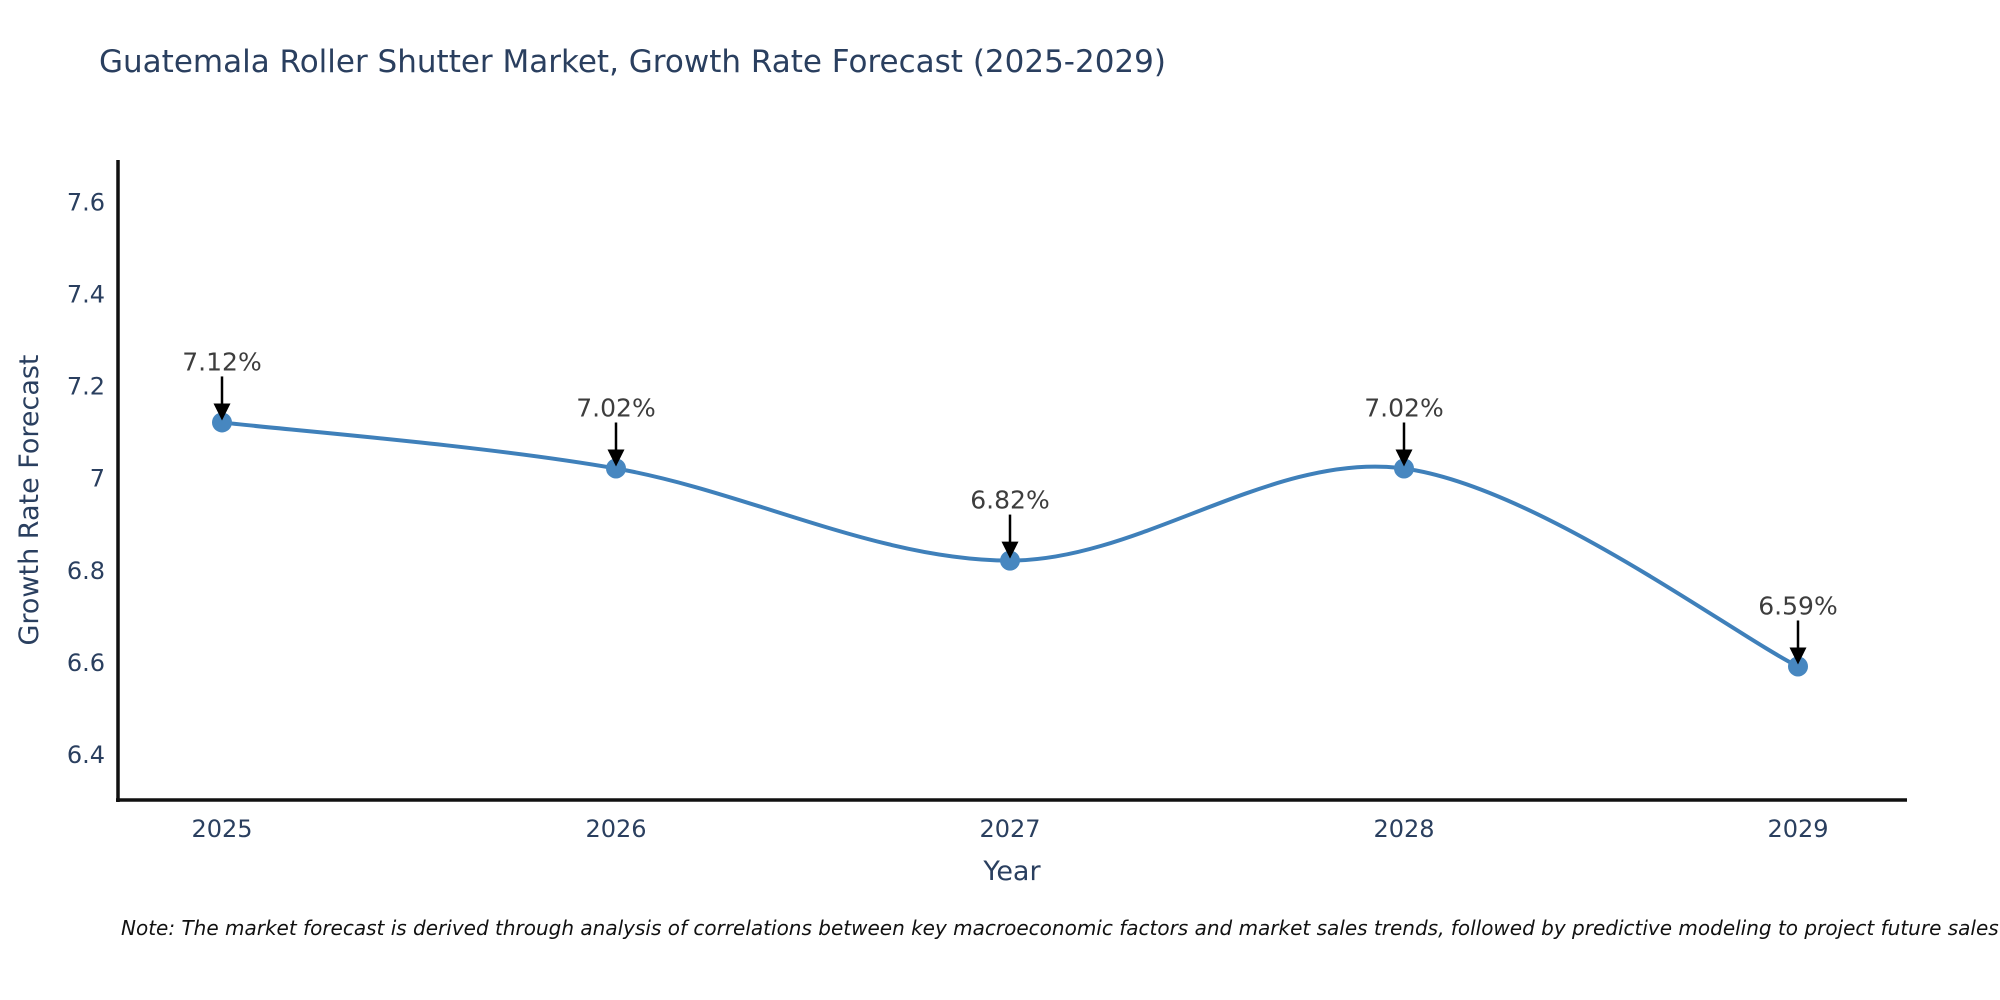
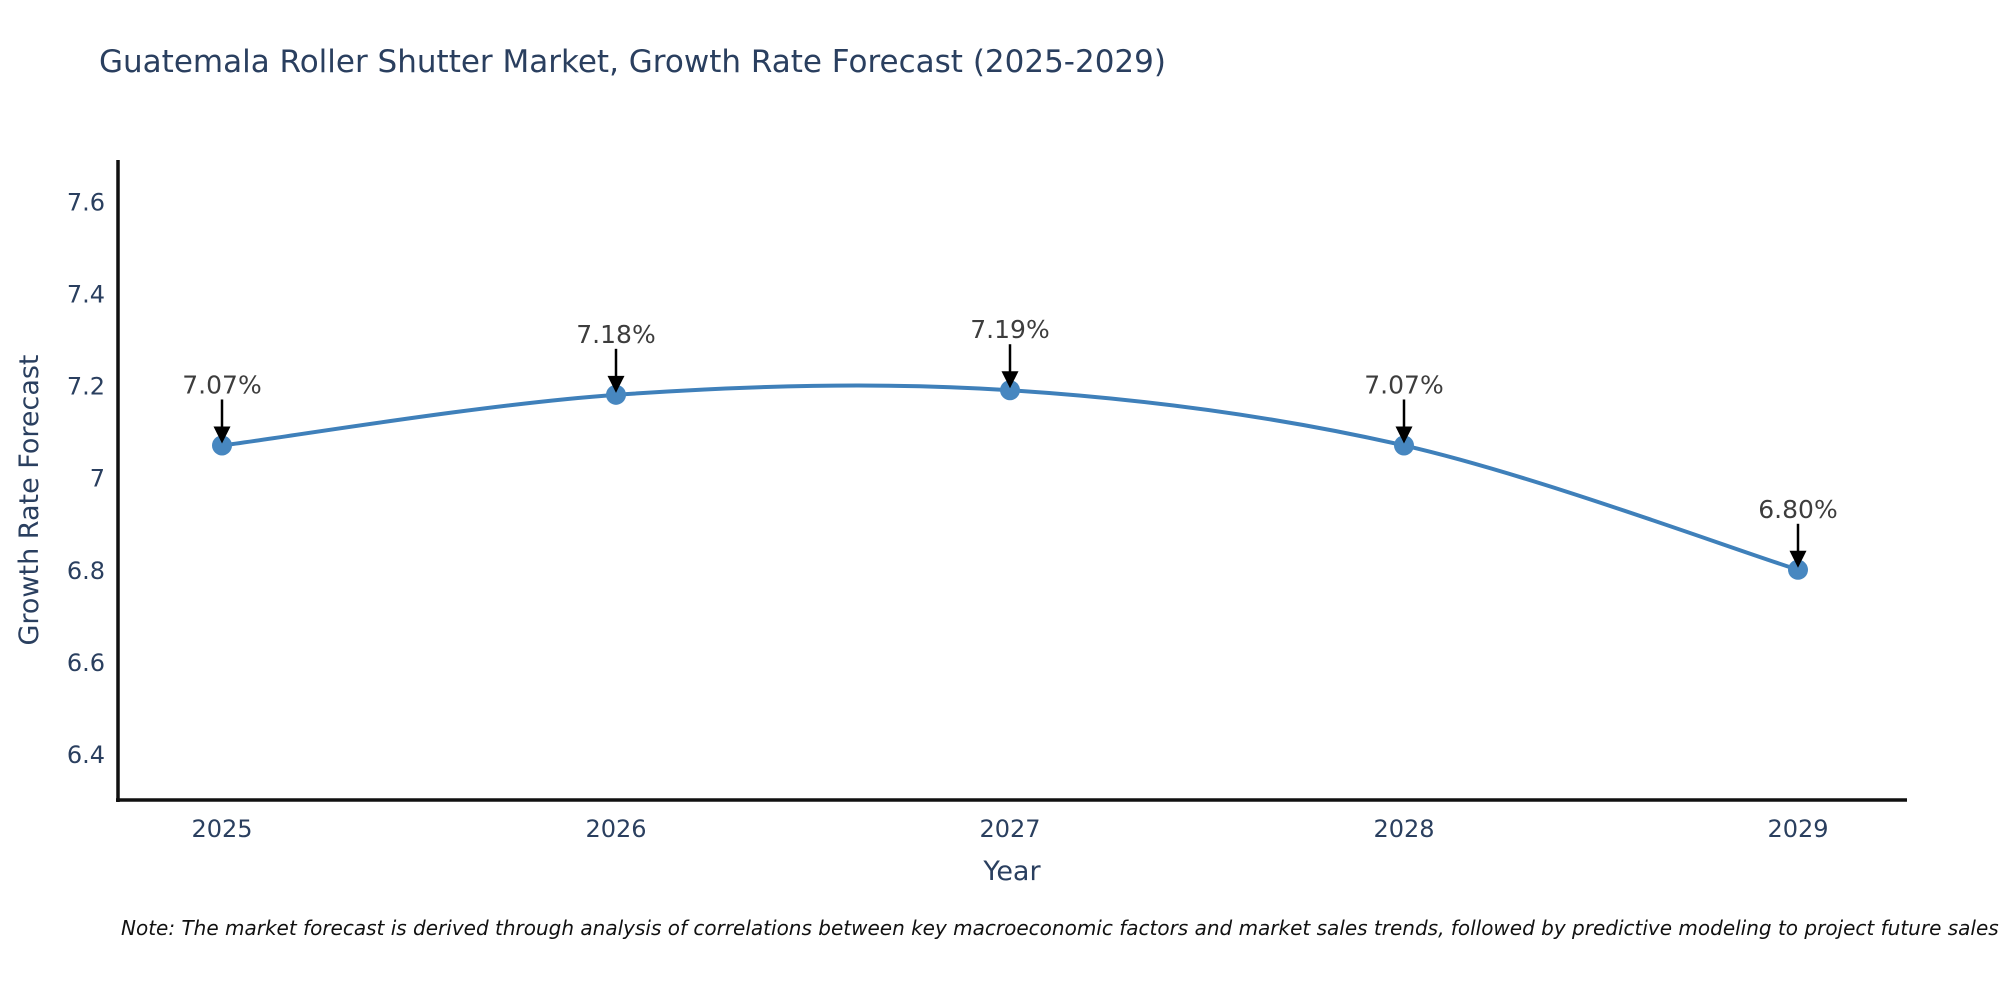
2025: 7.12% -> 7.07%
2026: 7.02% -> 7.18%
2027: 6.82% -> 7.19%
2028: 7.02% -> 7.07%
2029: 6.59% -> 6.80%
